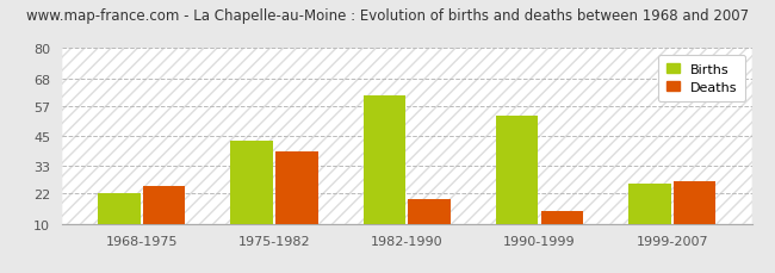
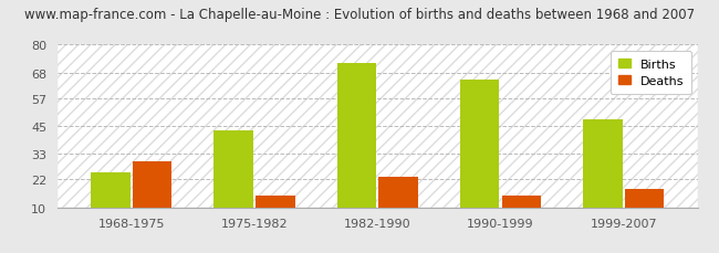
Births/1968-1975: 22 -> 25
Deaths/1968-1975: 25 -> 30
Deaths/1975-1982: 39 -> 15
Births/1982-1990: 61 -> 72
Deaths/1982-1990: 20 -> 23
Births/1990-1999: 53 -> 65
Births/1999-2007: 26 -> 48
Deaths/1999-2007: 27 -> 18
